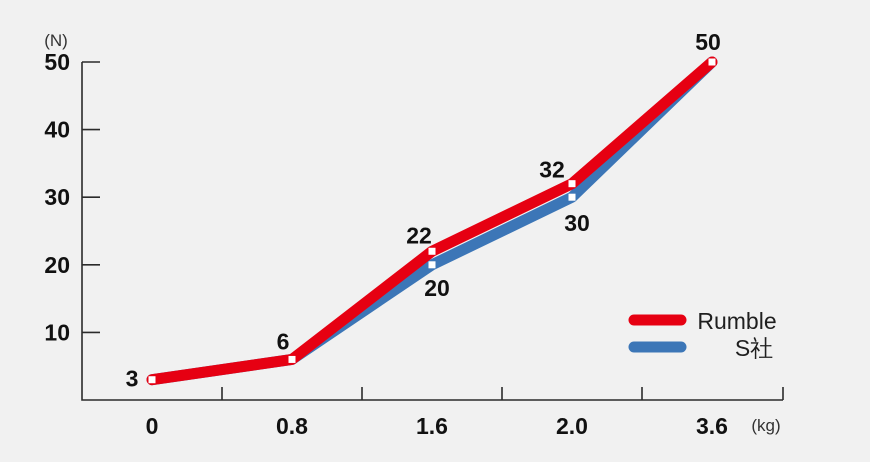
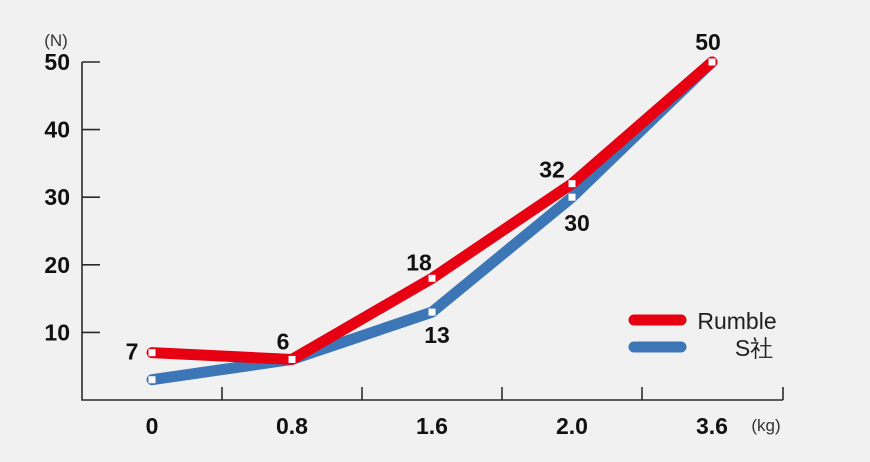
Rumble/0: 3 -> 7
S社/1.6: 20 -> 13
Rumble/1.6: 22 -> 18
